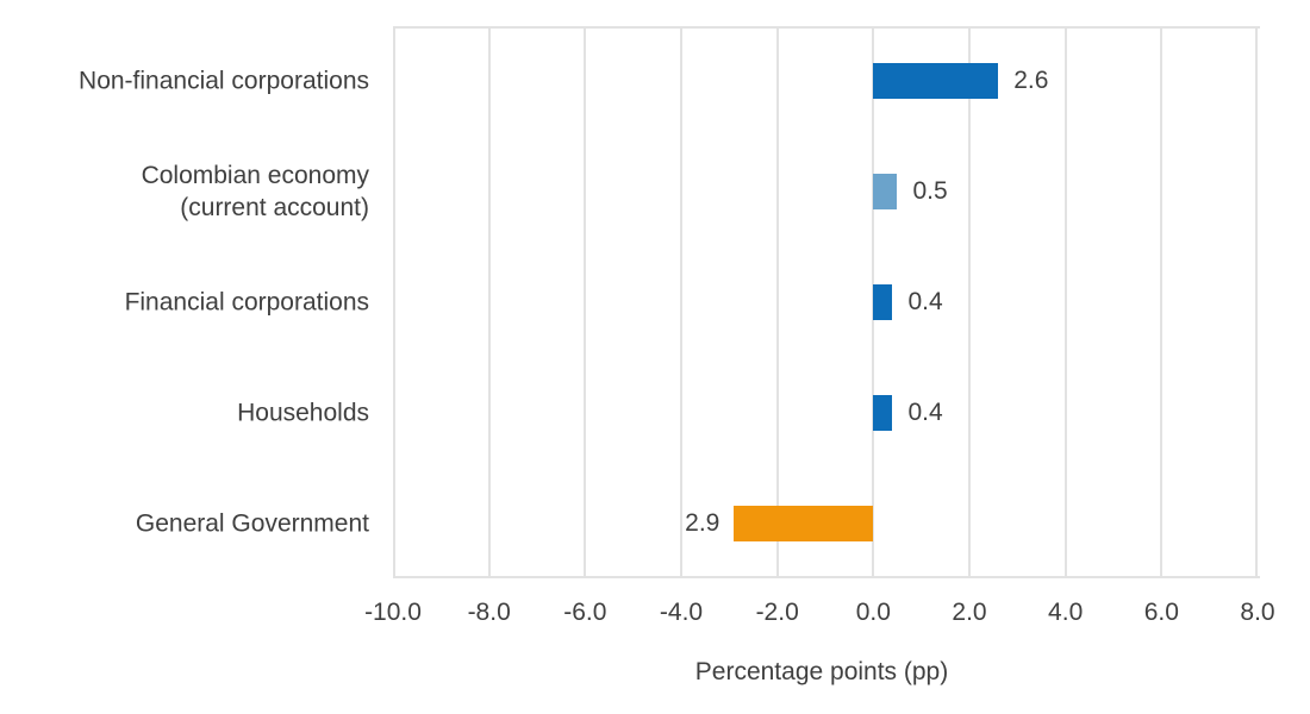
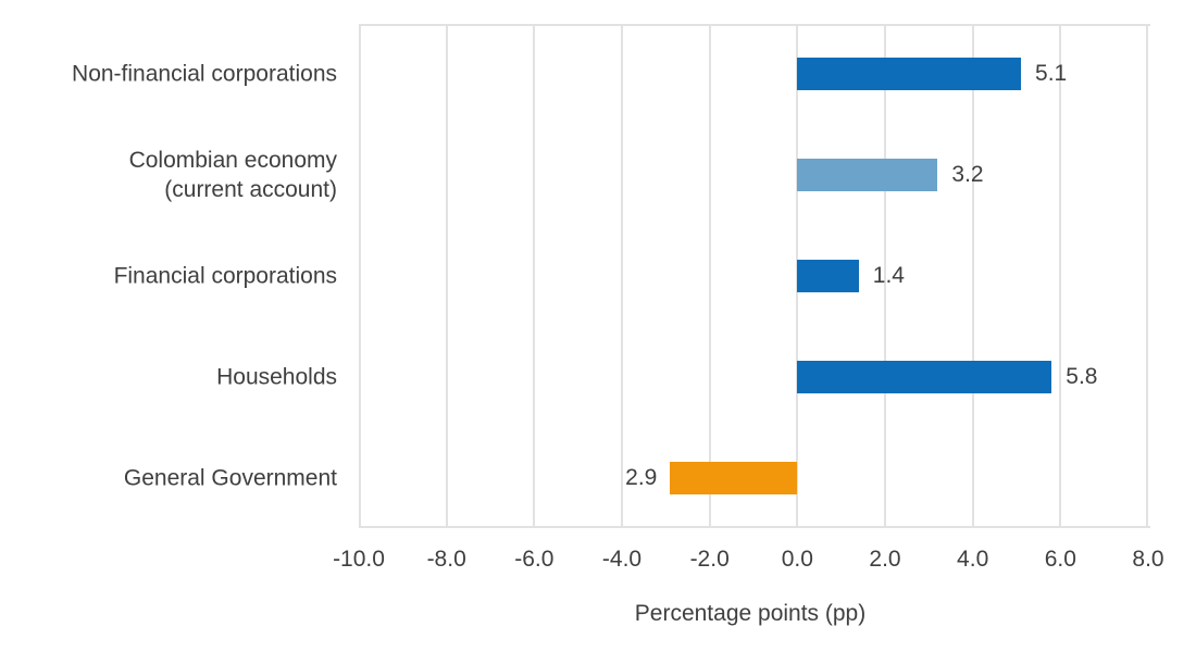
Non-financial corporations: 2.6 -> 5.1
Colombian economy (current account): 0.5 -> 3.2
Financial corporations: 0.4 -> 1.4
Households: 0.4 -> 5.8
